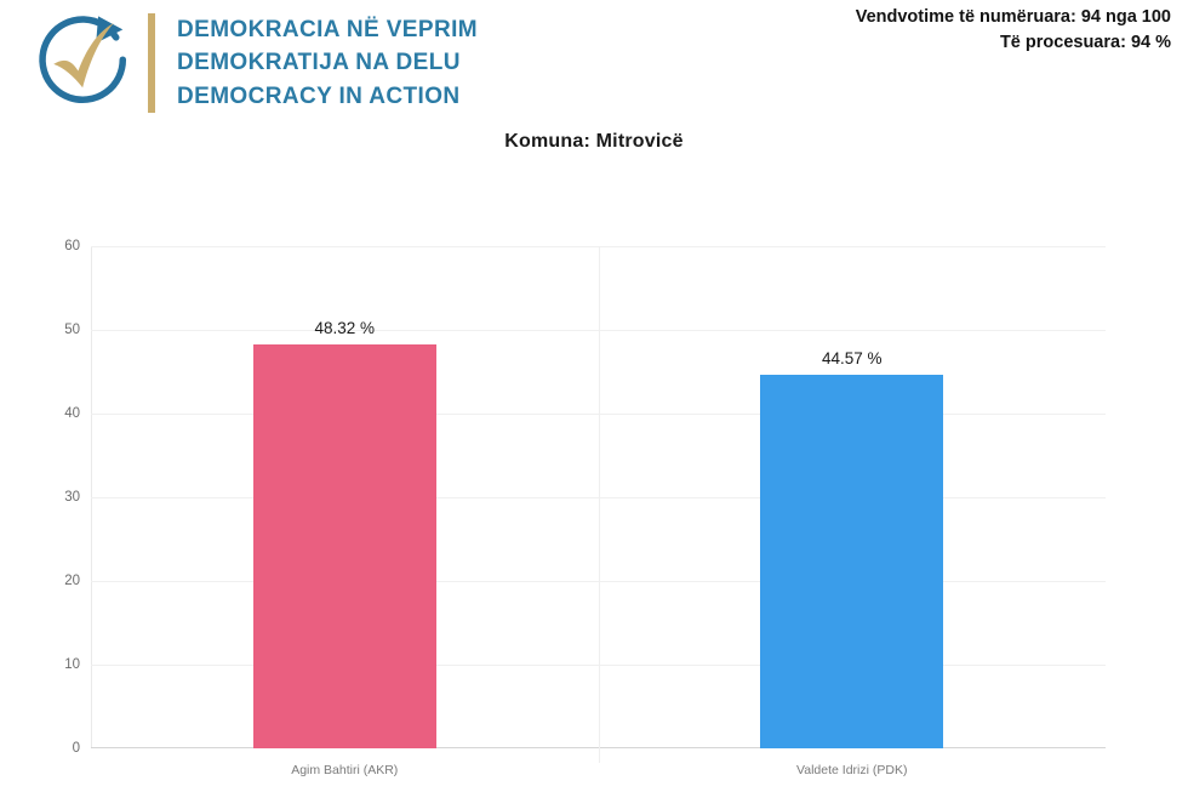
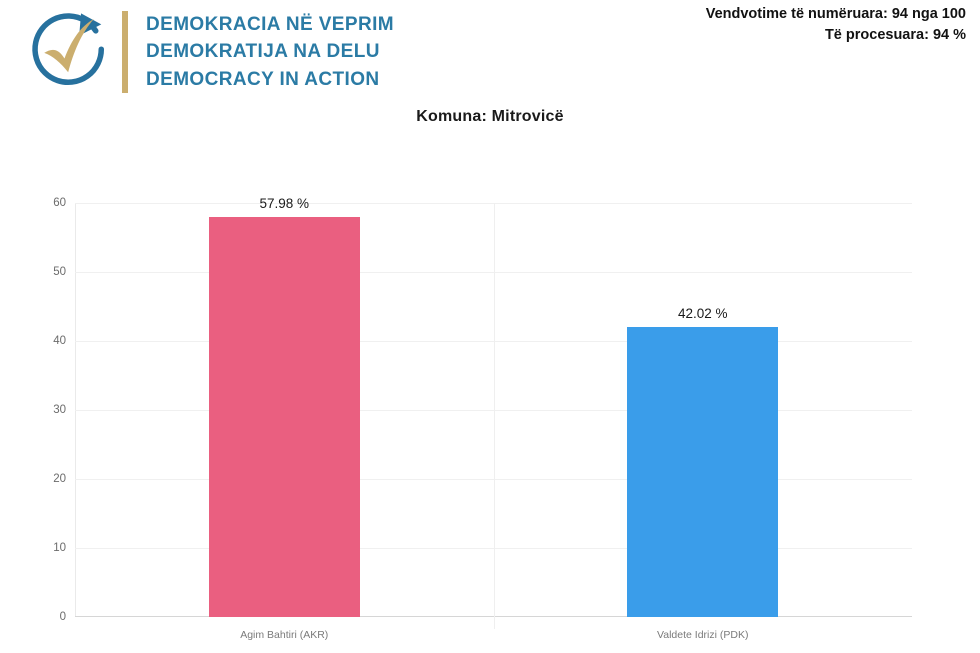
Agim Bahtiri (AKR): 48.32 -> 57.98
Valdete Idrizi (PDK): 44.57 -> 42.02
